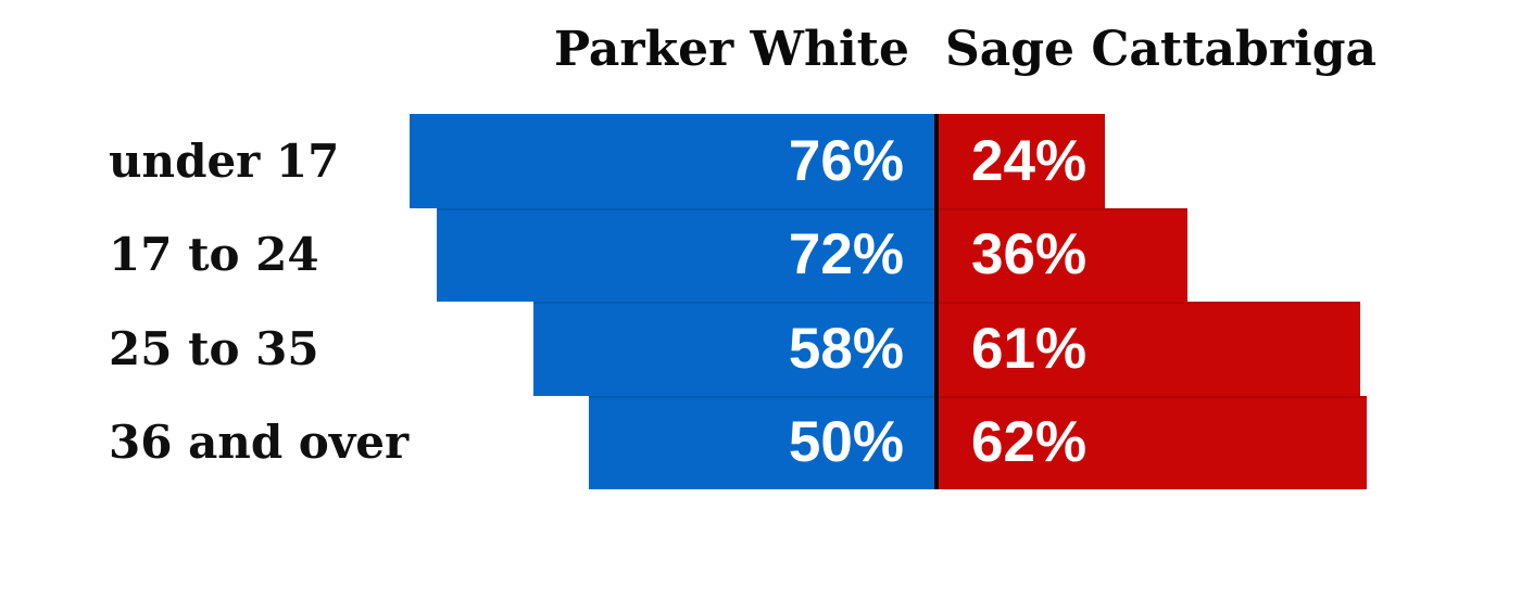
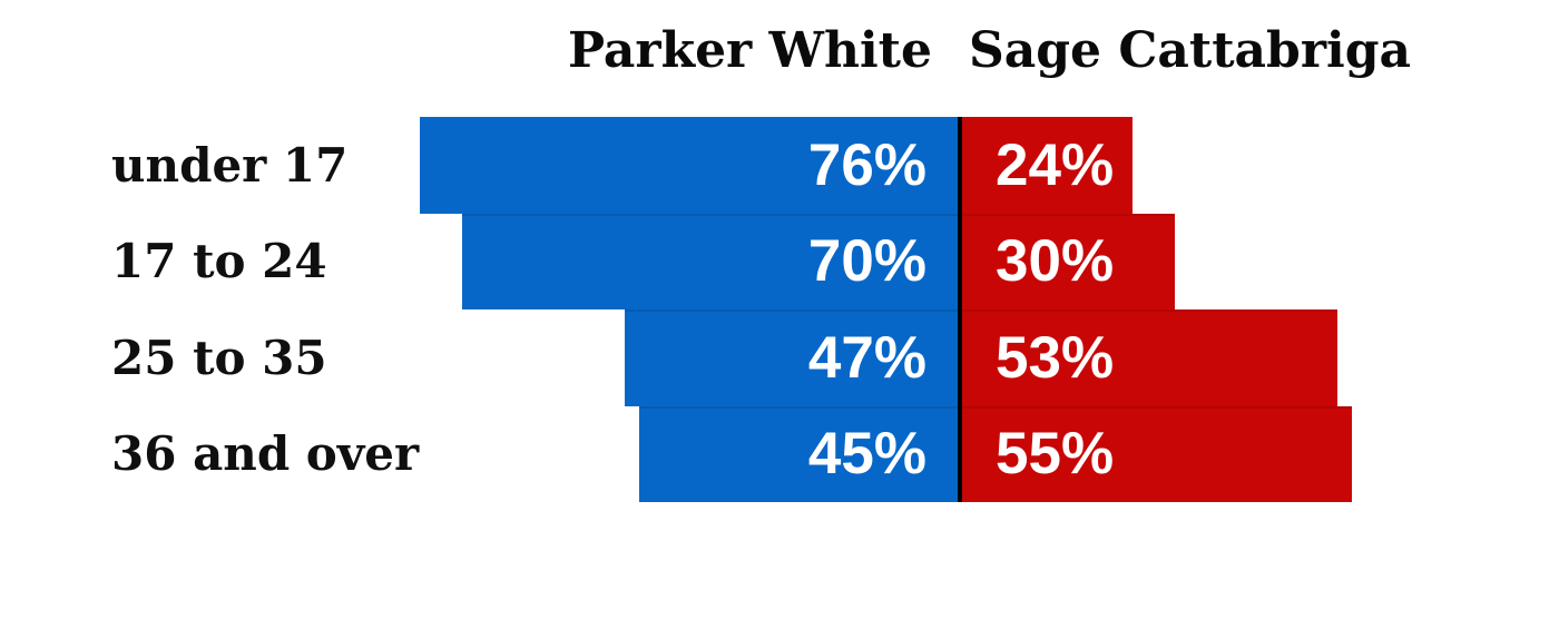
Parker White/17 to 24: 72% -> 70%
Sage Cattabriga/17 to 24: 36% -> 30%
Parker White/25 to 35: 58% -> 47%
Sage Cattabriga/25 to 35: 61% -> 53%
Parker White/36 and over: 50% -> 45%
Sage Cattabriga/36 and over: 62% -> 55%
